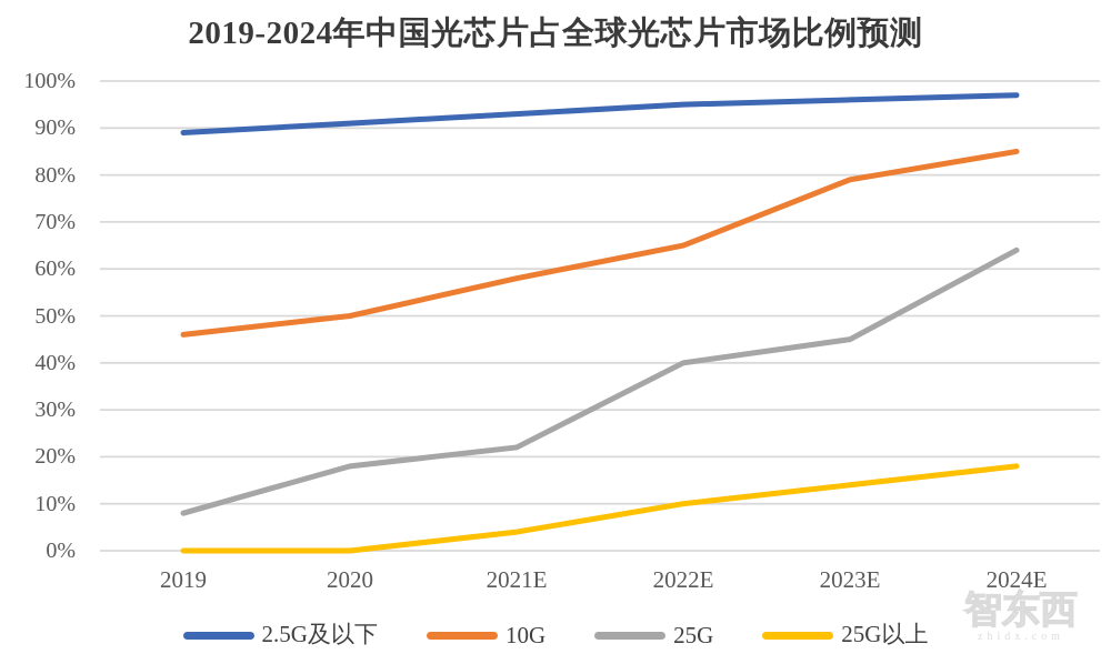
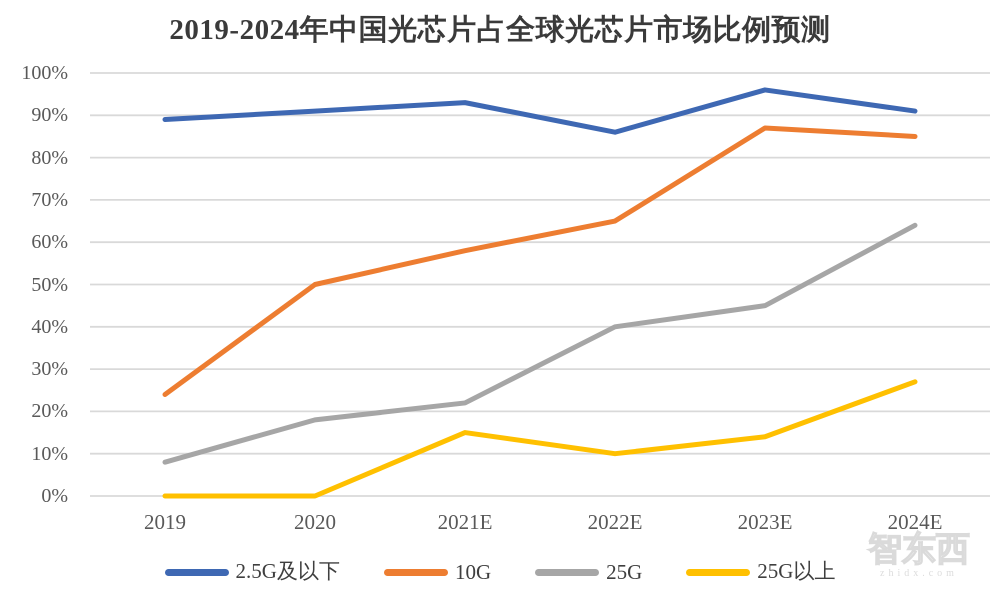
10G/2019: 46% -> 24%
25G以上/2021E: 4% -> 15%
2.5G及以下/2022E: 95% -> 86%
10G/2023E: 79% -> 87%
2.5G及以下/2024E: 97% -> 91%
25G以上/2024E: 18% -> 27%
